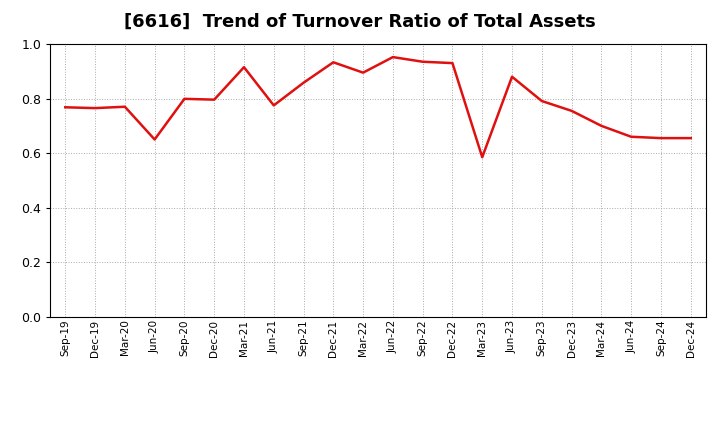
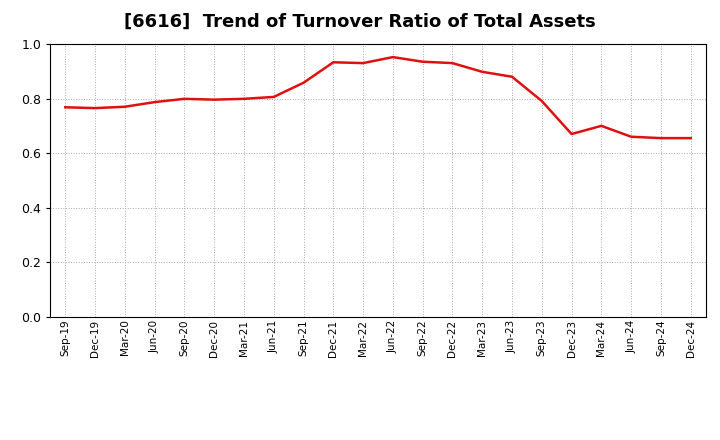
Jun-20: 0.650 -> 0.787
Mar-21: 0.915 -> 0.799
Jun-21: 0.775 -> 0.806
Mar-22: 0.895 -> 0.930
Mar-23: 0.585 -> 0.898
Dec-23: 0.755 -> 0.670
